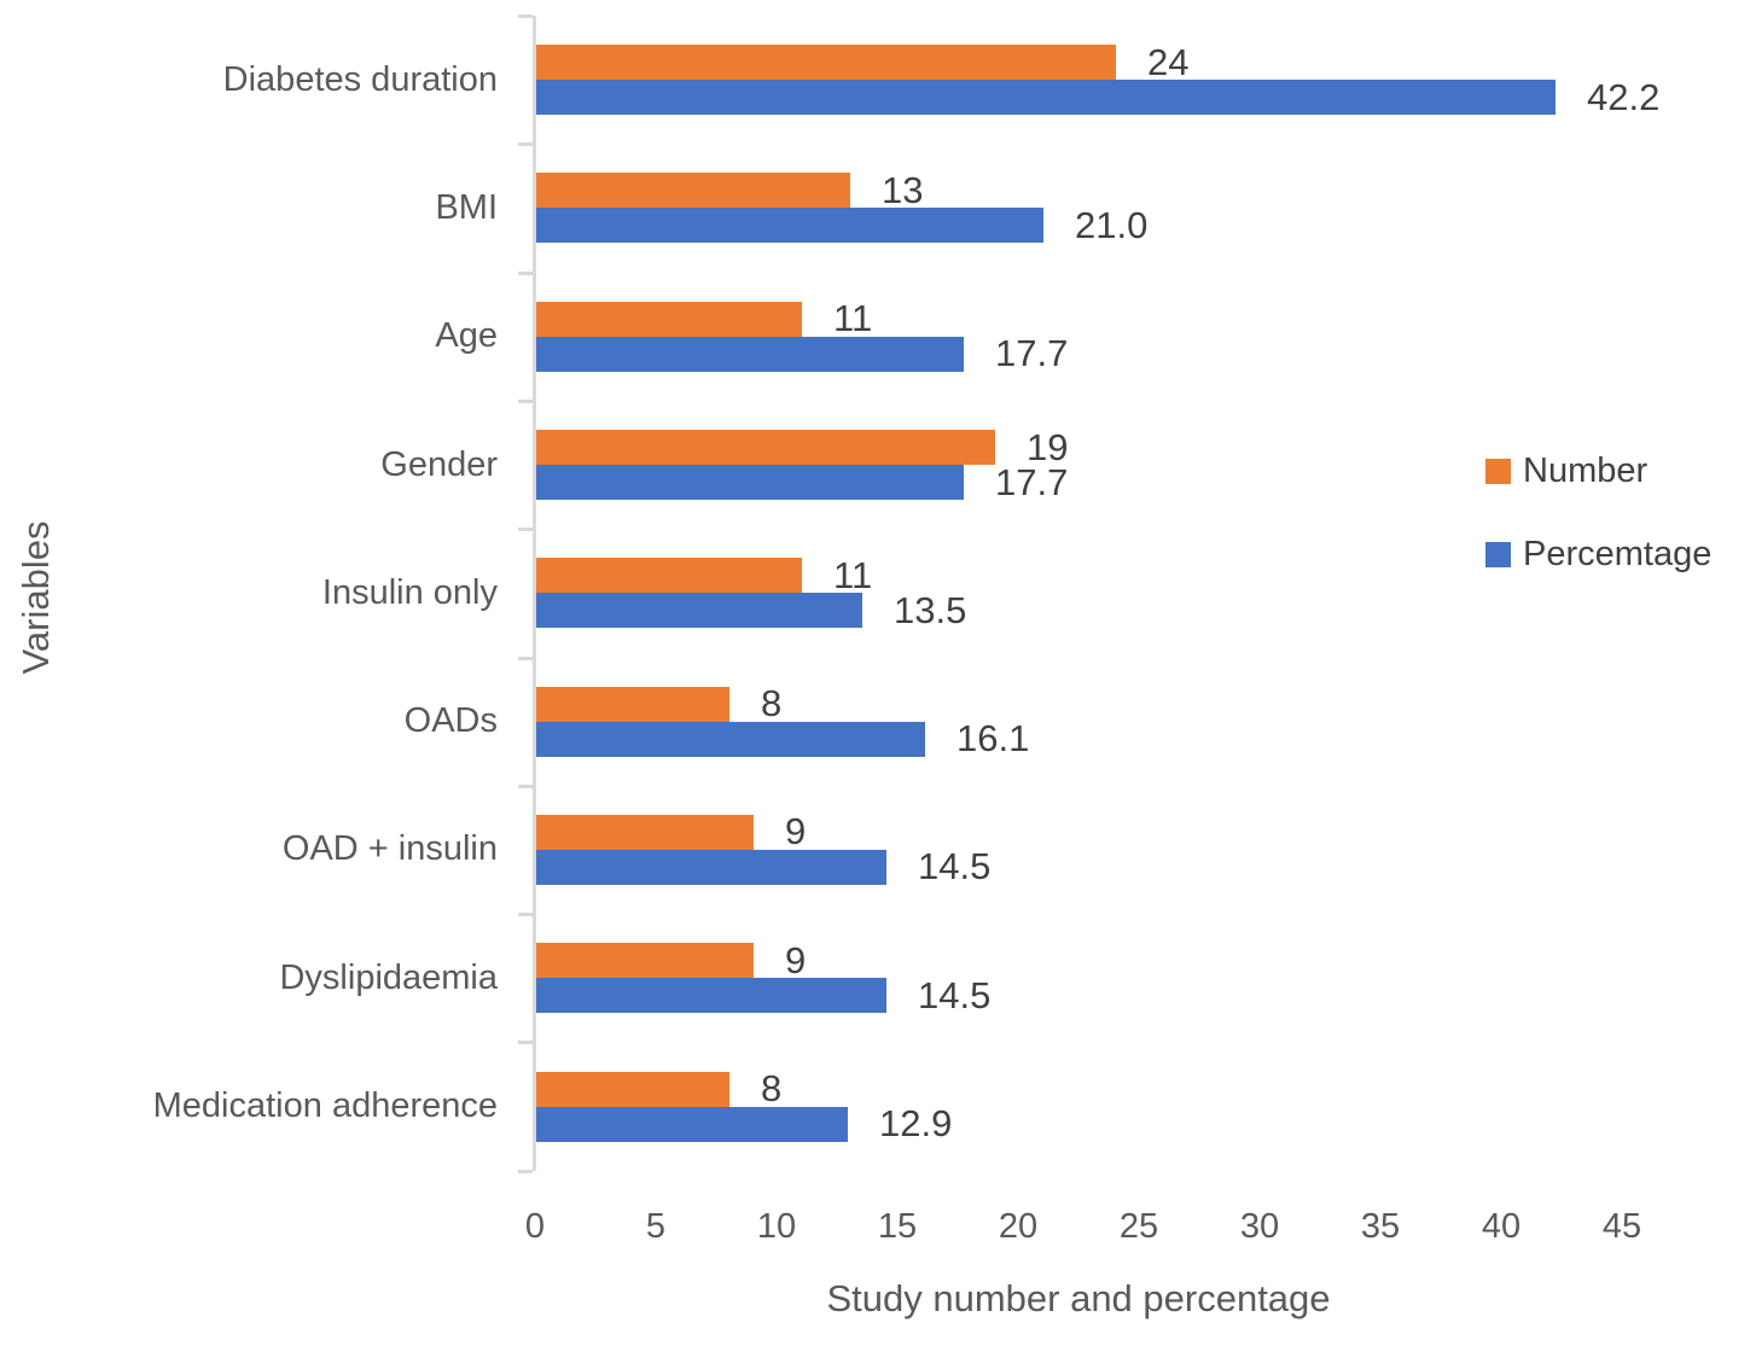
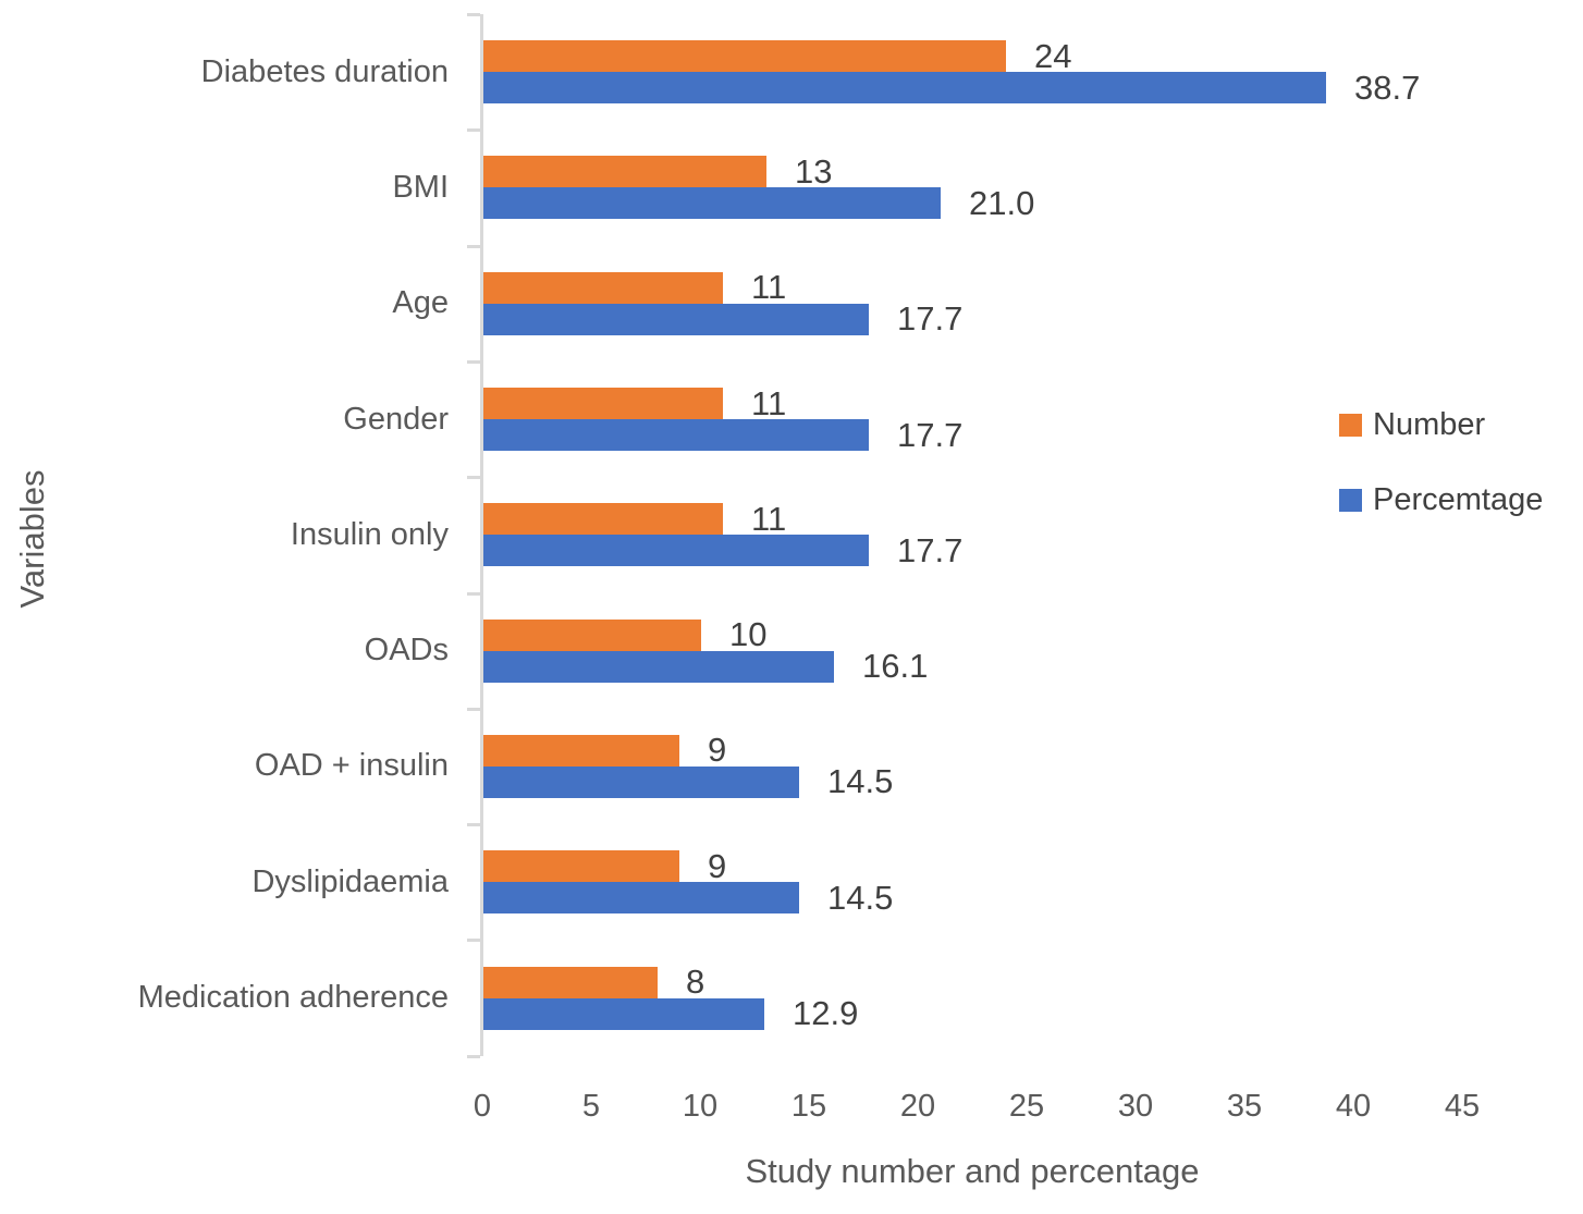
Percemtage/Diabetes duration: 42.2 -> 38.7
Number/Gender: 19 -> 11
Percemtage/Insulin only: 13.5 -> 17.7
Number/OADs: 8 -> 10
